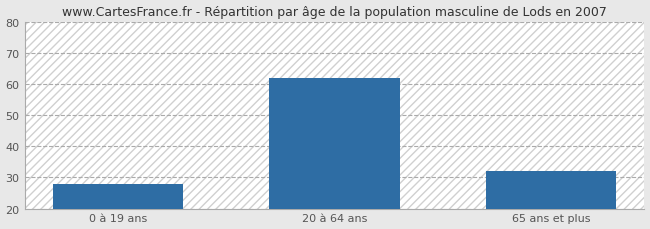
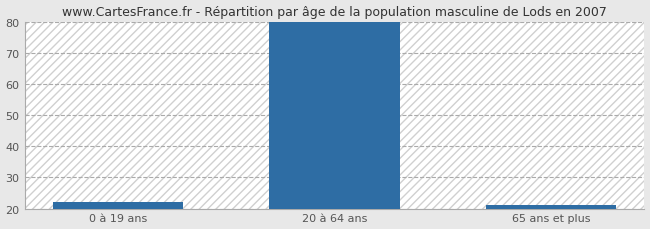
0 à 19 ans: 28 -> 22
20 à 64 ans: 62 -> 80
65 ans et plus: 32 -> 21
